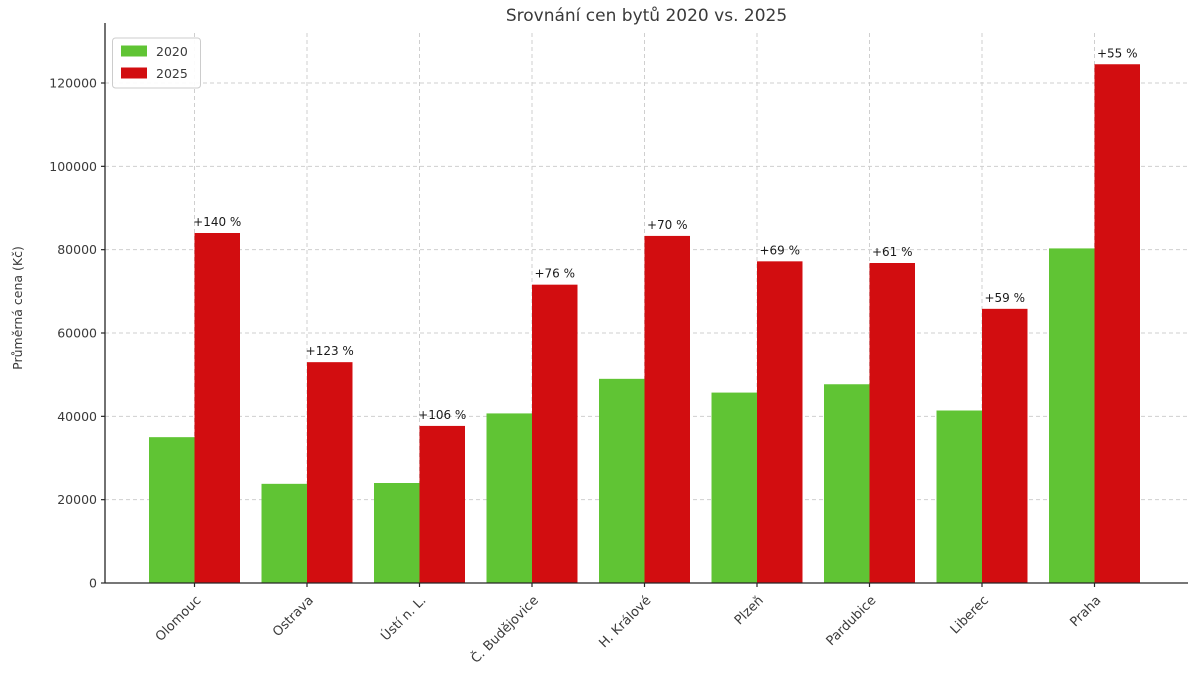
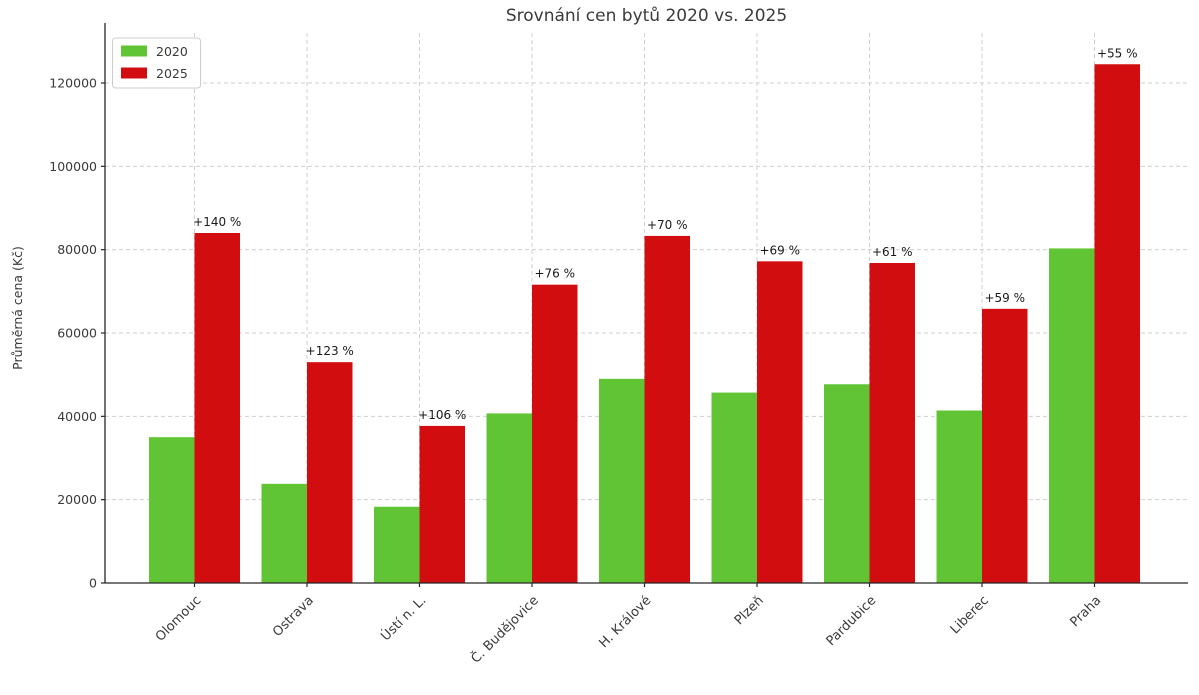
2020/Ústí n. L.: 24000 -> 18000
